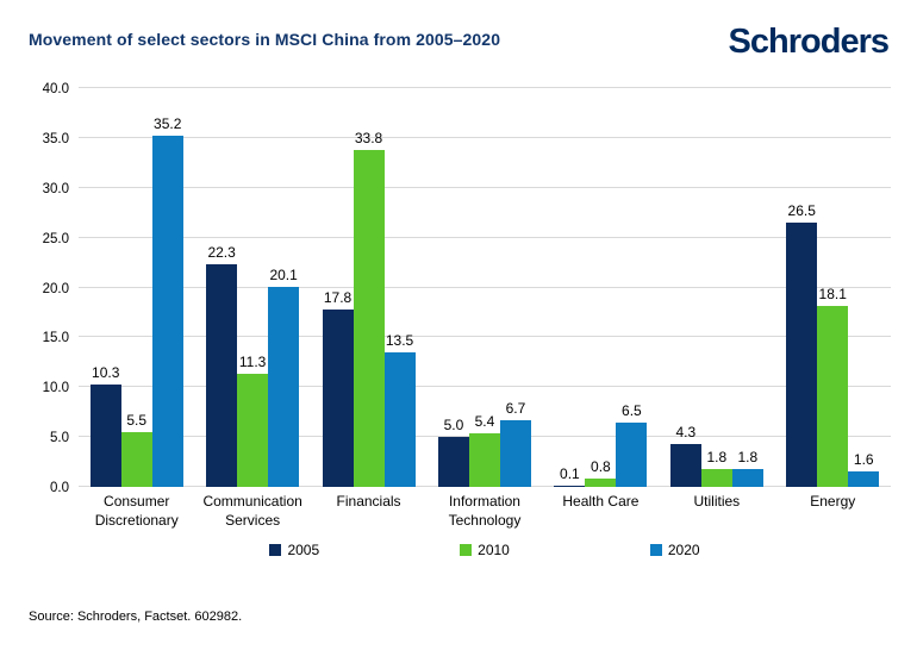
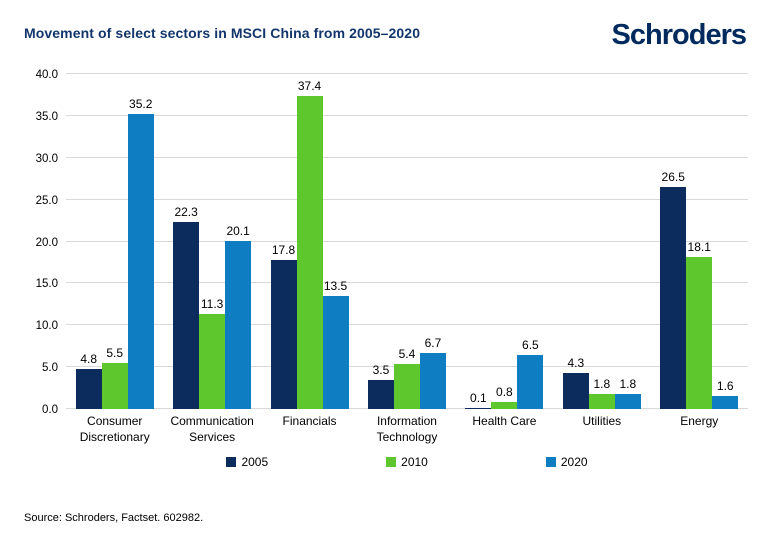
2005/Consumer Discretionary: 10.3 -> 4.8
2010/Financials: 33.8 -> 37.4
2005/Information Technology: 5.0 -> 3.5
